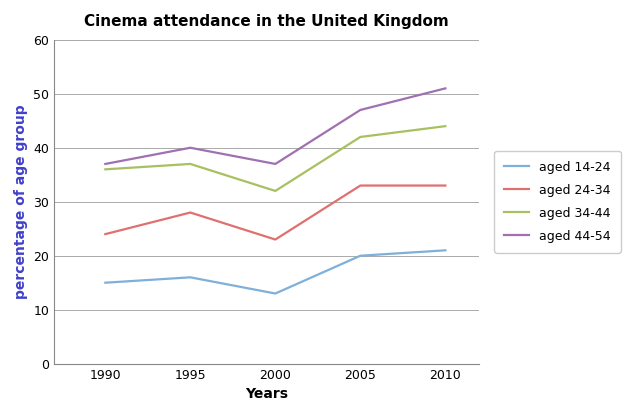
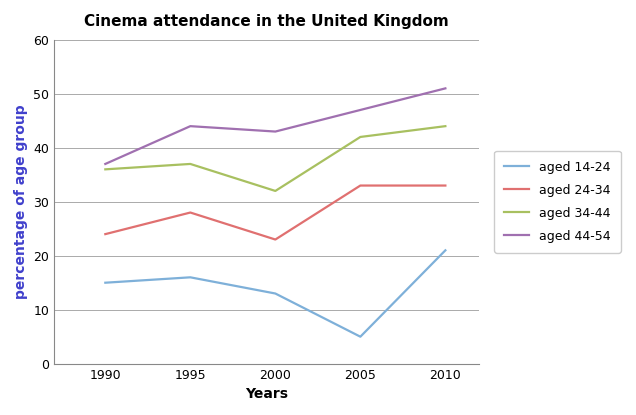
aged 44-54/1995: 40 -> 44
aged 44-54/2000: 37 -> 43
aged 14-24/2005: 20 -> 5
